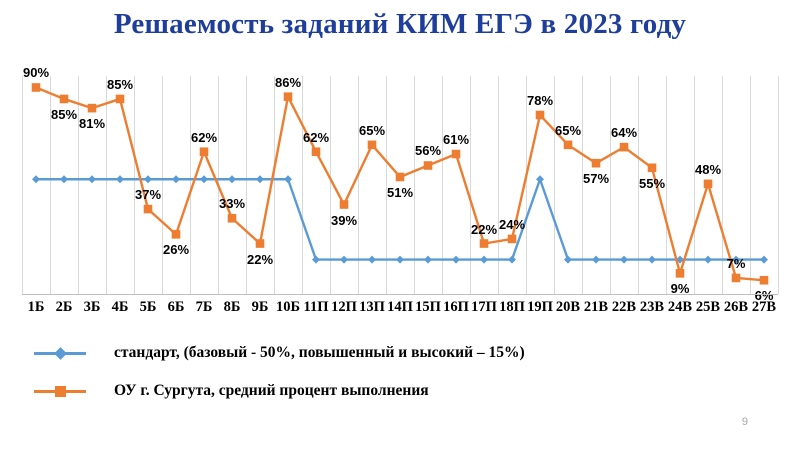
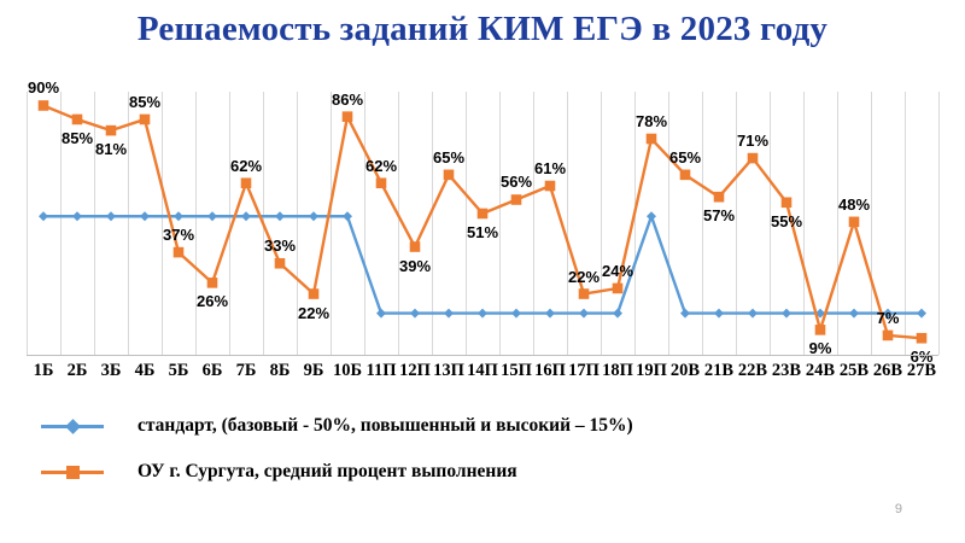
ОУ г. Сургута, средний процент выполнения/22В: 64% -> 71%
